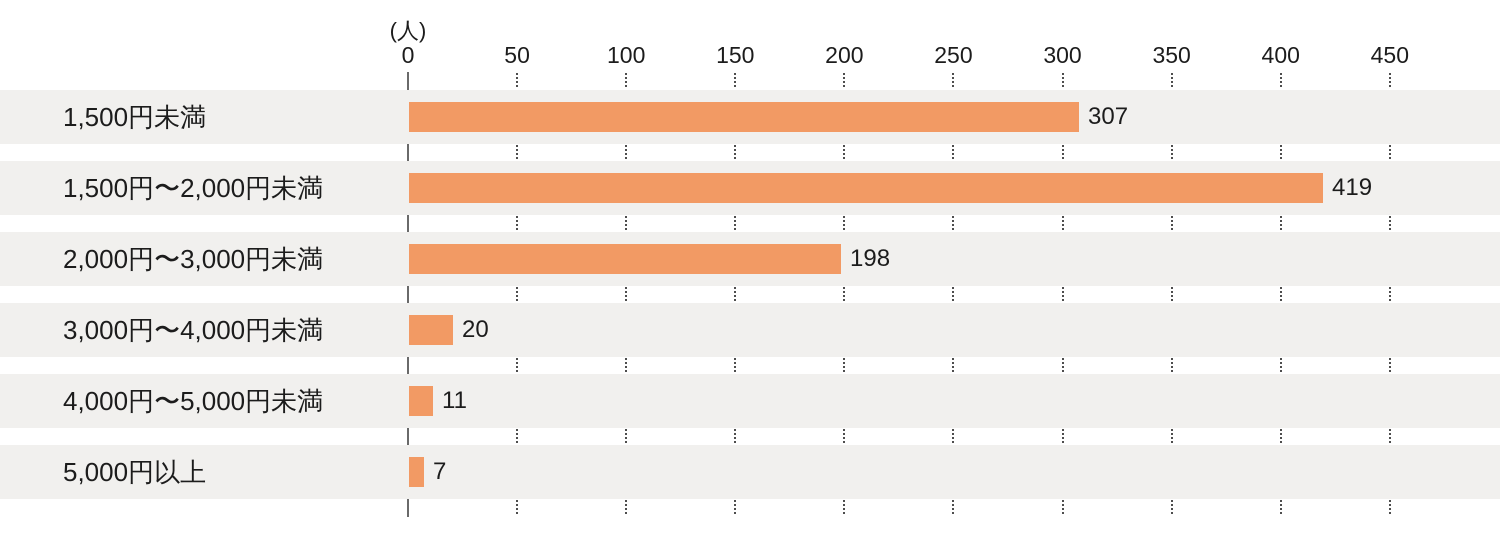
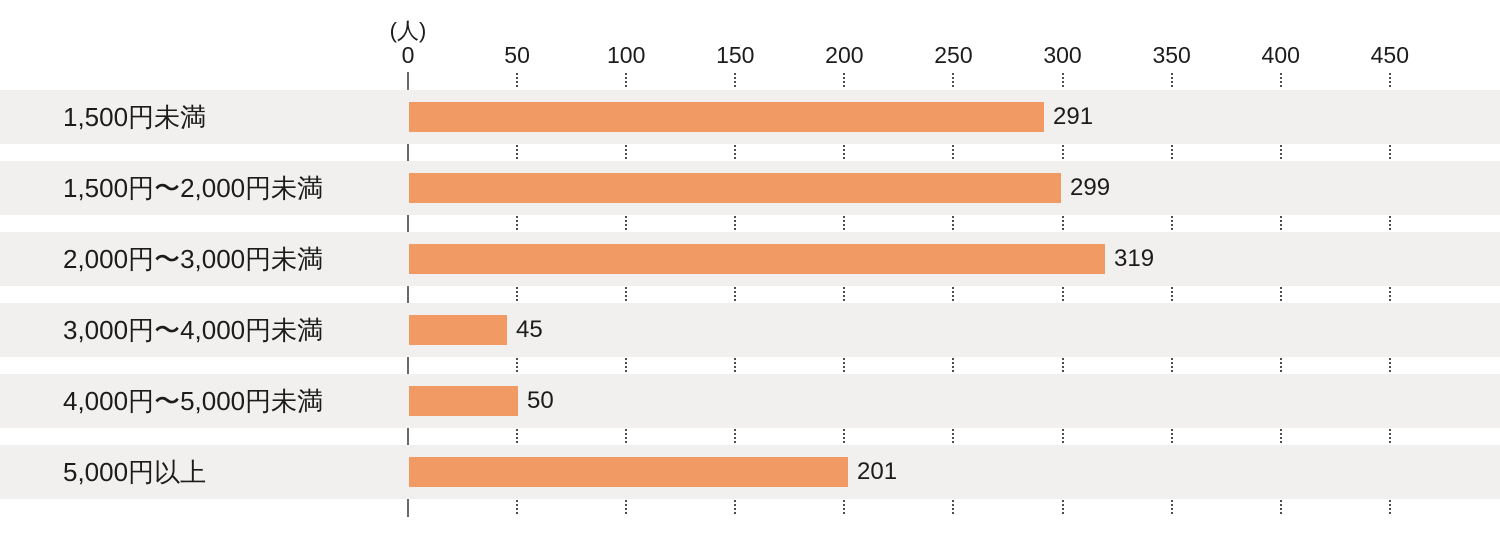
1,500円未満: 307 -> 291
1,500円〜2,000円未満: 419 -> 299
2,000円〜3,000円未満: 198 -> 319
3,000円〜4,000円未満: 20 -> 45
4,000円〜5,000円未満: 11 -> 50
5,000円以上: 7 -> 201
